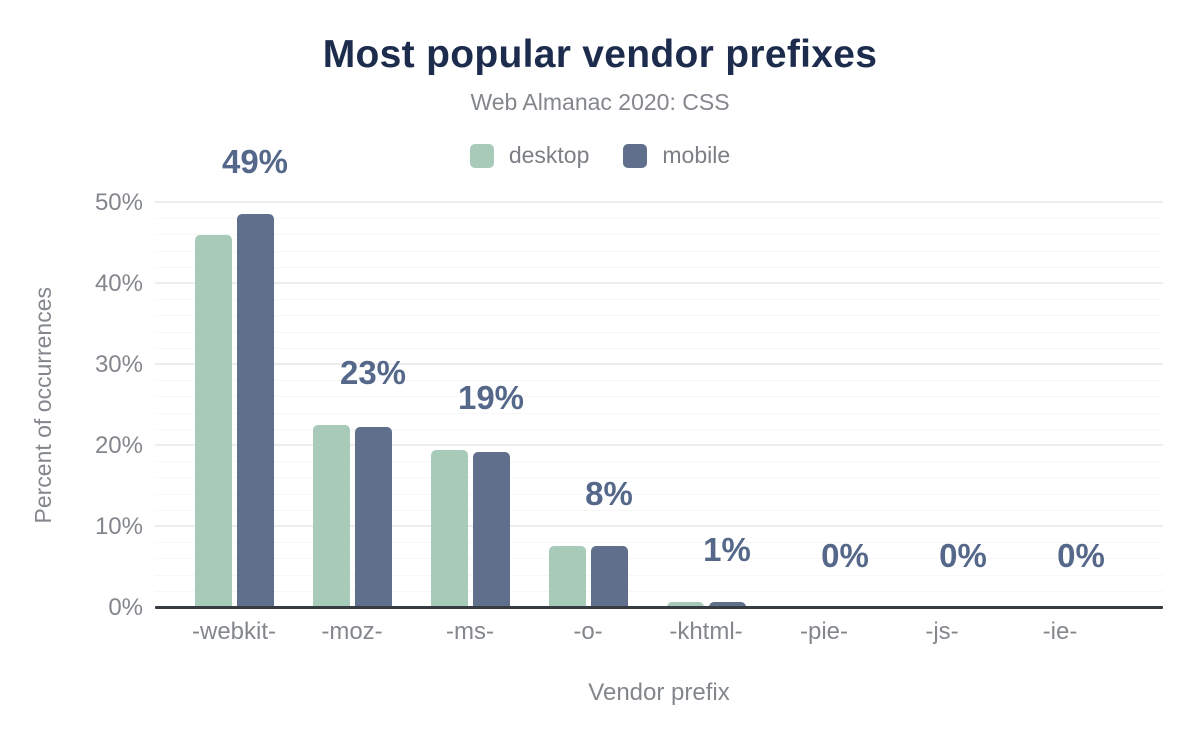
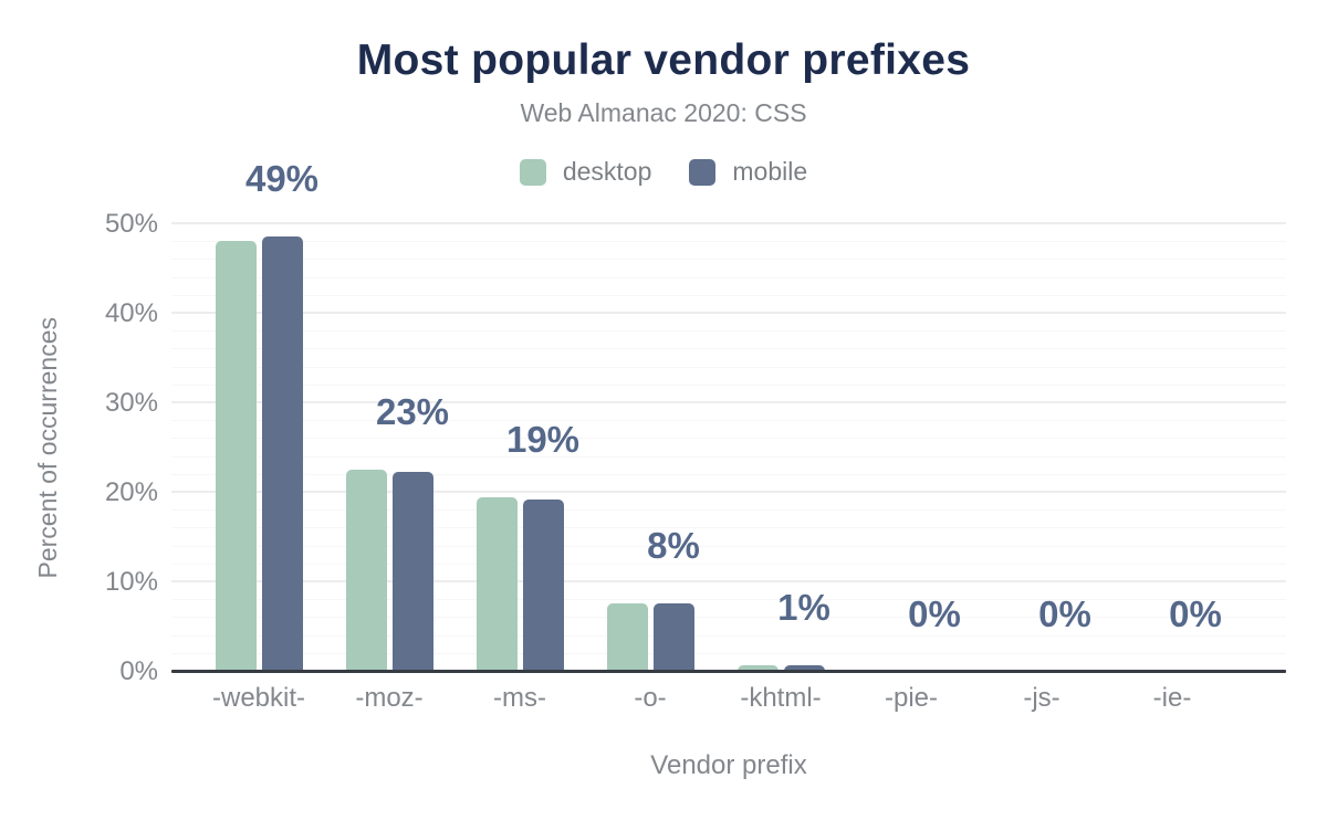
desktop/-webkit-: 46% -> 48%
